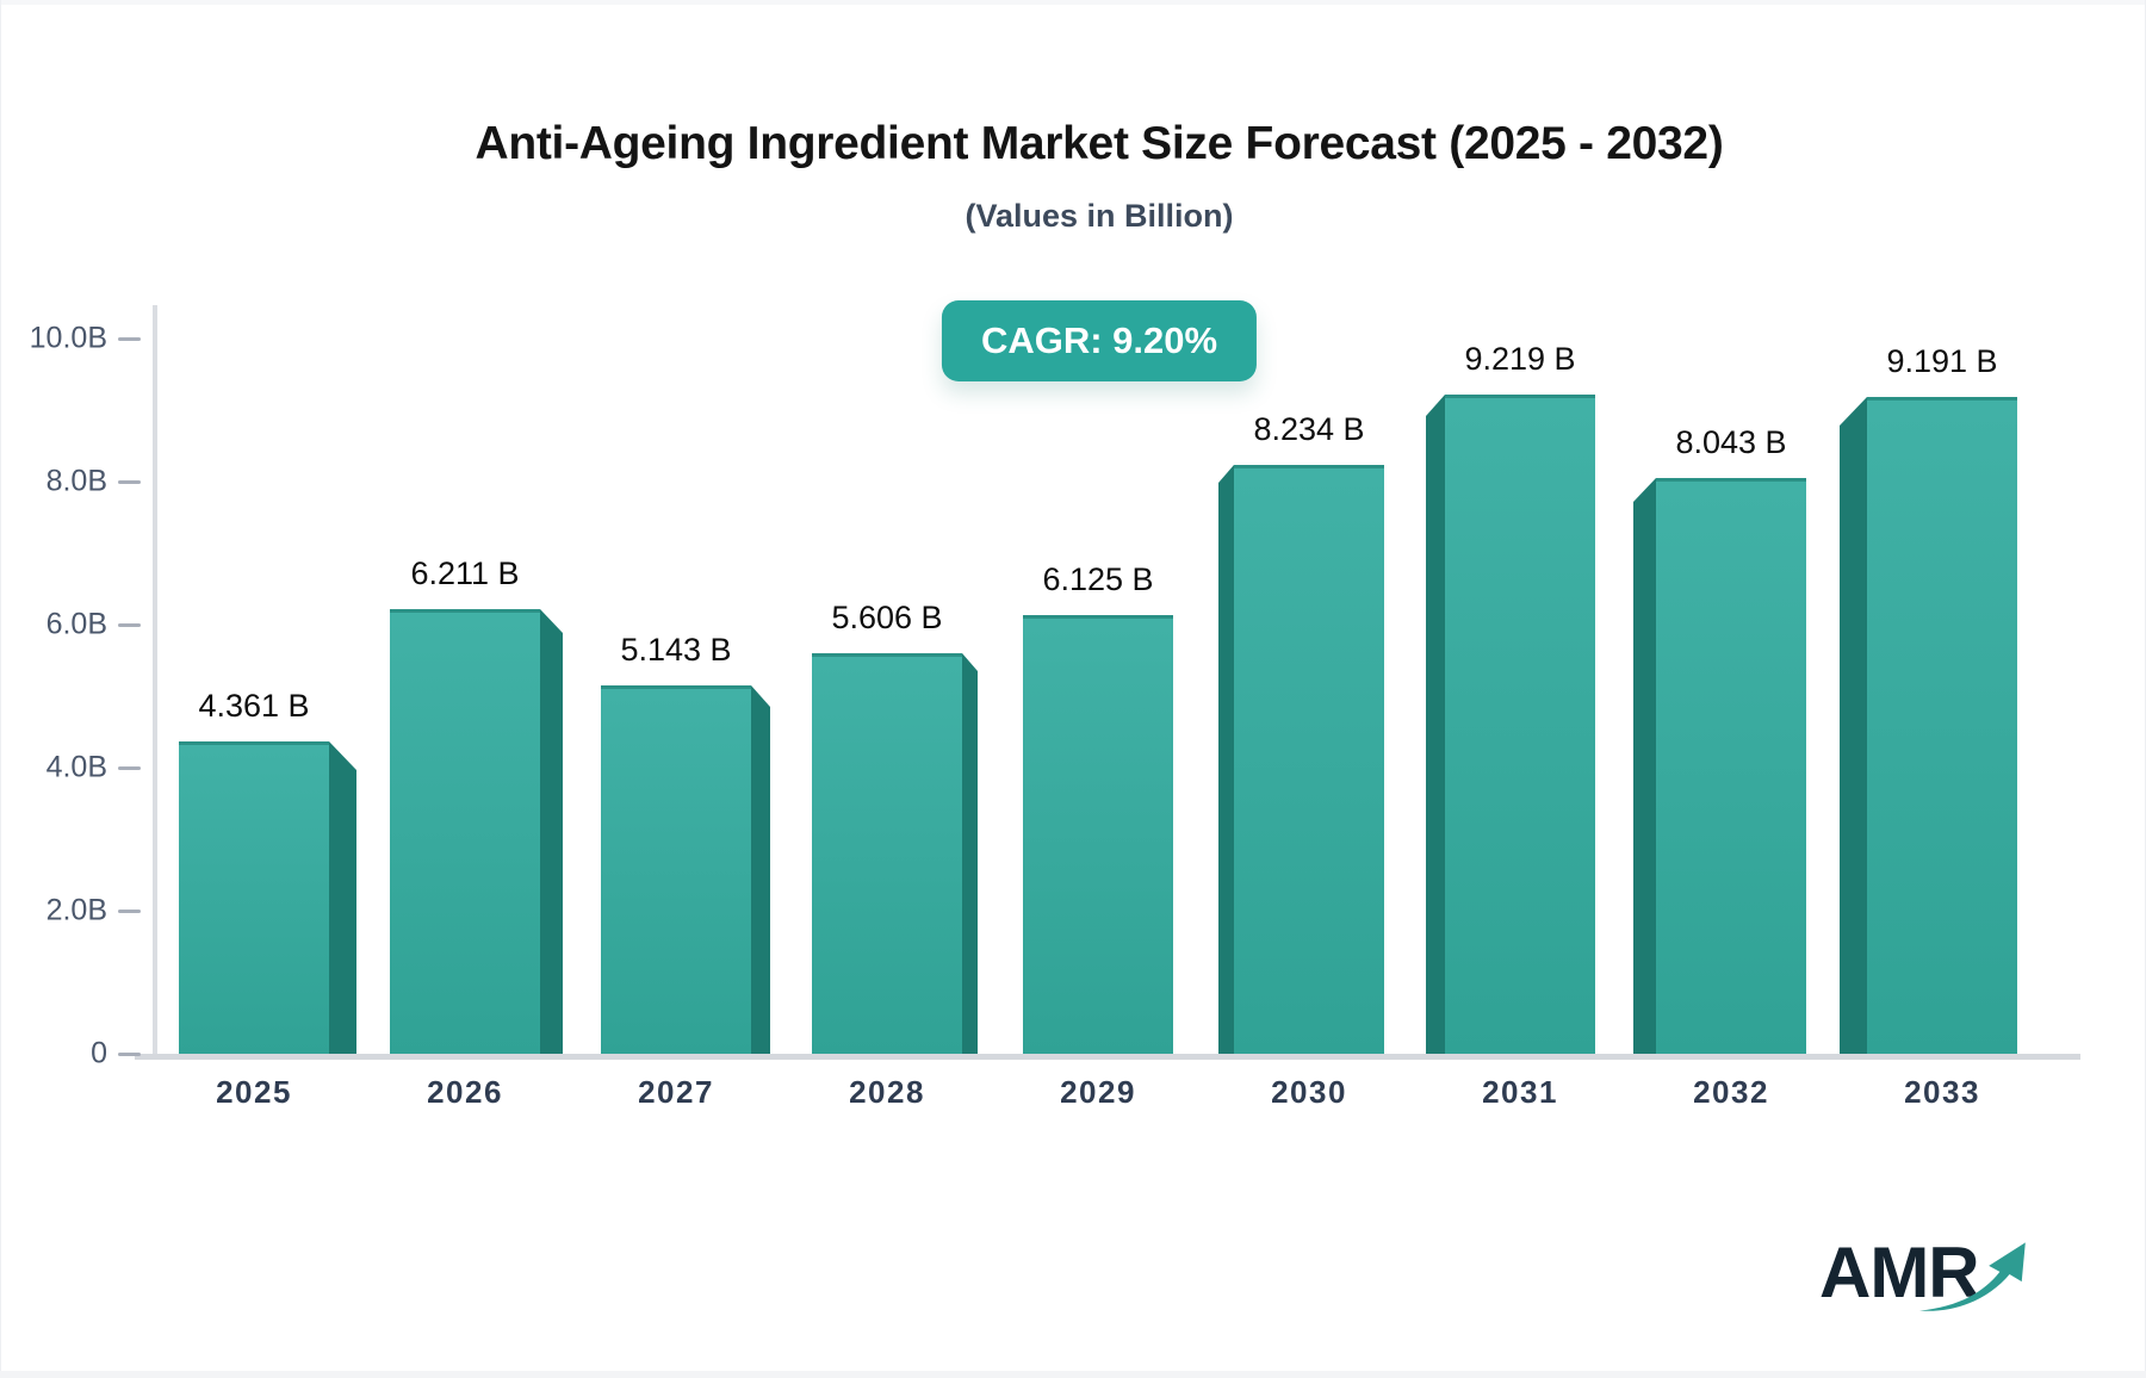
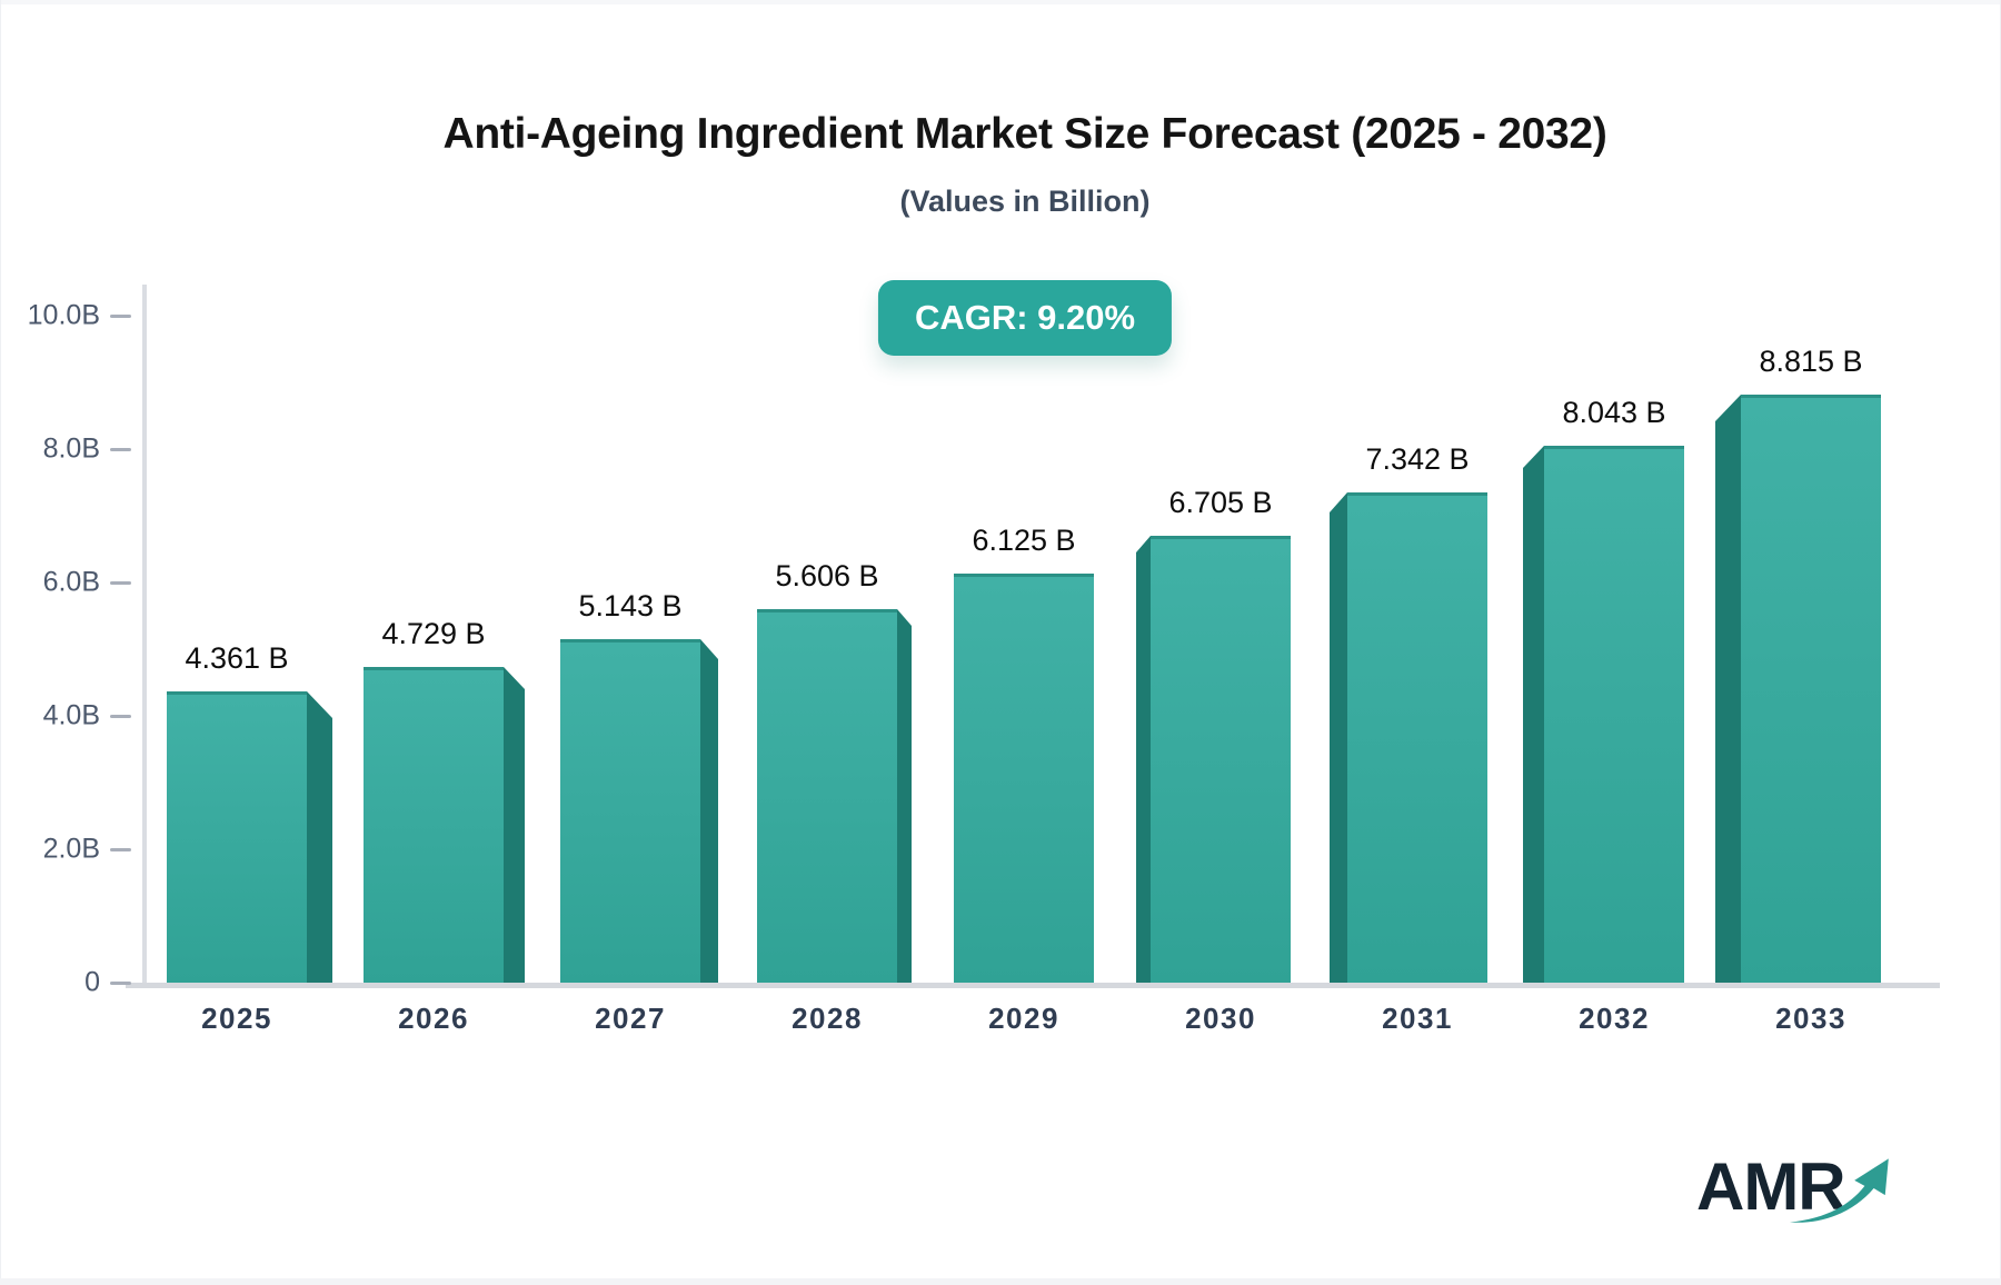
2026: 6.211 -> 4.729
2030: 8.234 -> 6.705
2031: 9.219 -> 7.342
2033: 9.191 -> 8.815
